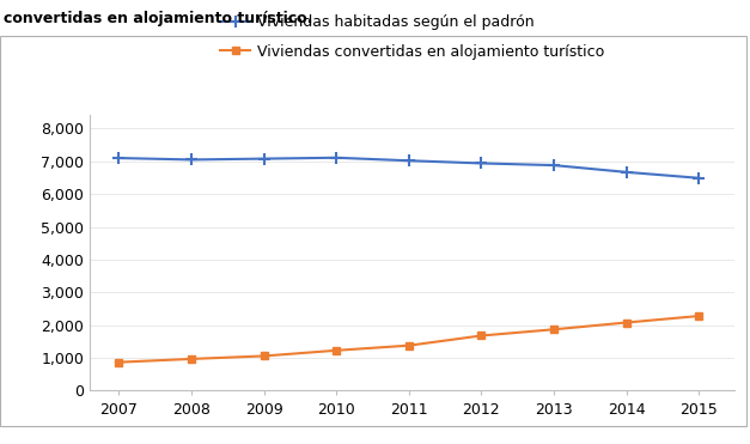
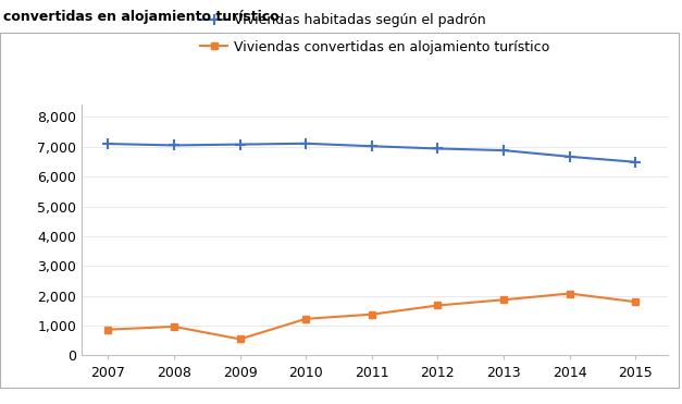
Viviendas convertidas en alojamiento turístico/2009: 1,060 -> 550
Viviendas convertidas en alojamiento turístico/2015: 2,280 -> 1,800
